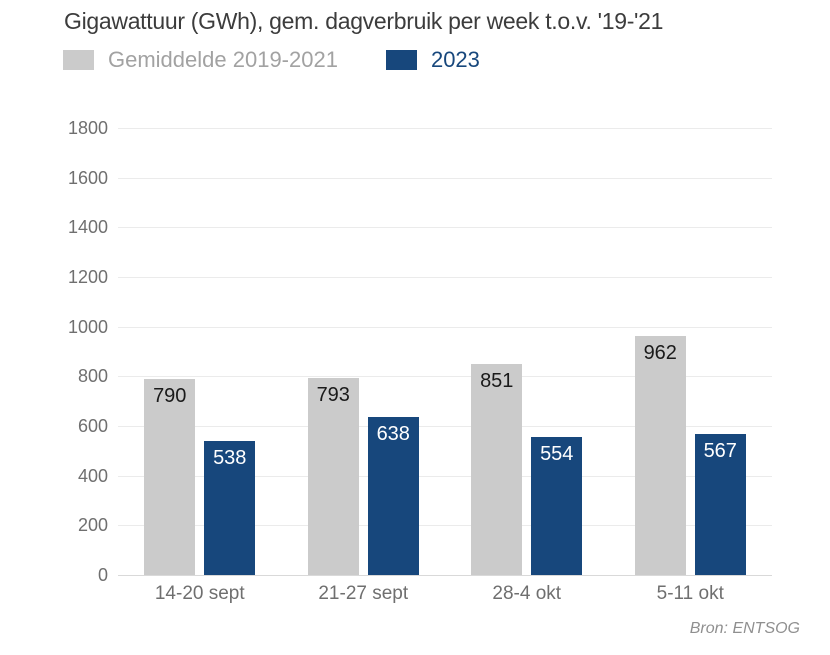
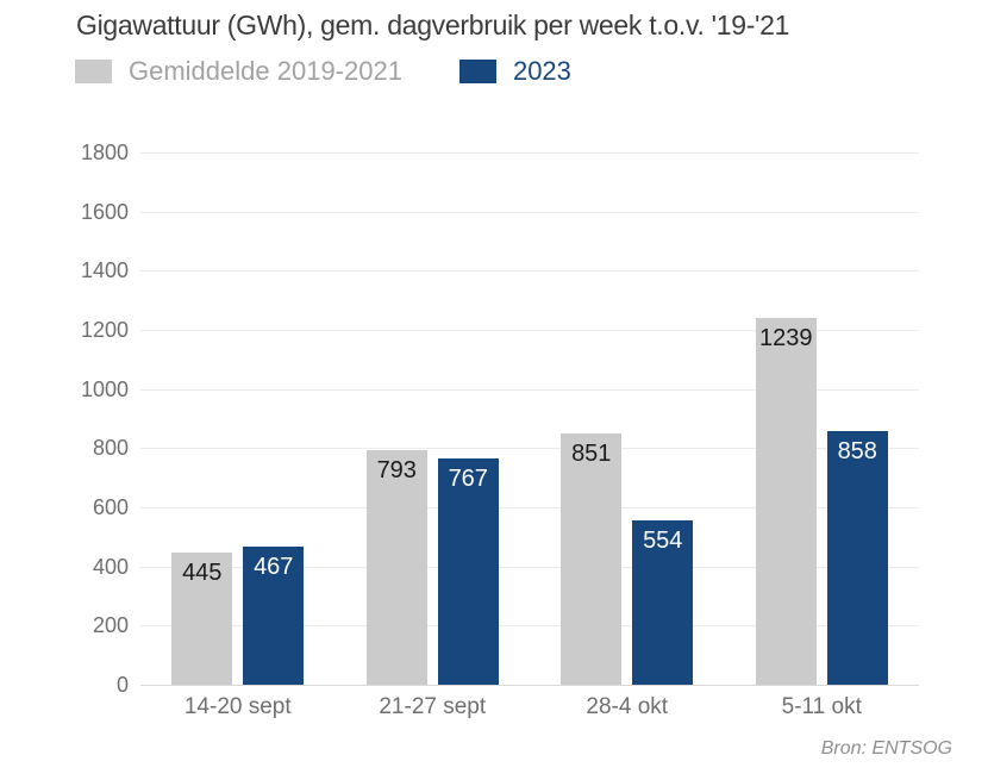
Gemiddelde 2019-2021/14-20 sept: 790 -> 445
2023/14-20 sept: 538 -> 467
2023/21-27 sept: 638 -> 767
Gemiddelde 2019-2021/5-11 okt: 962 -> 1239
2023/5-11 okt: 567 -> 858
